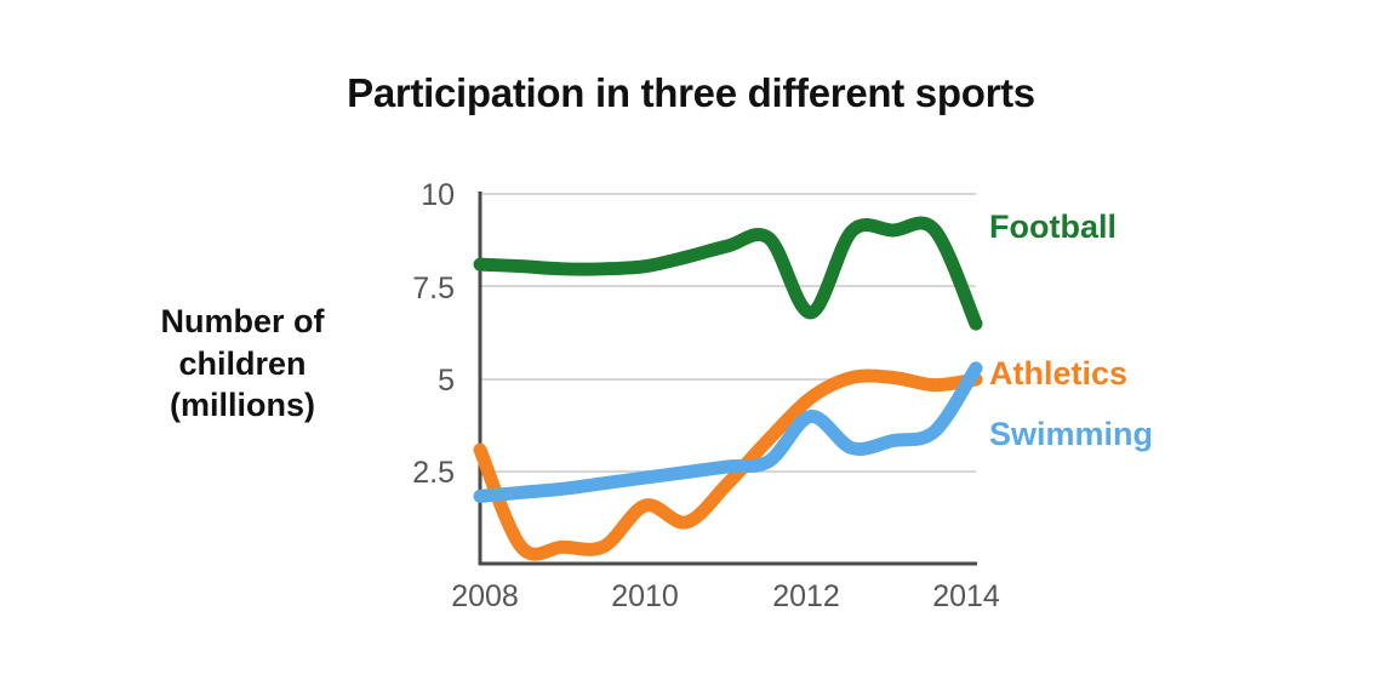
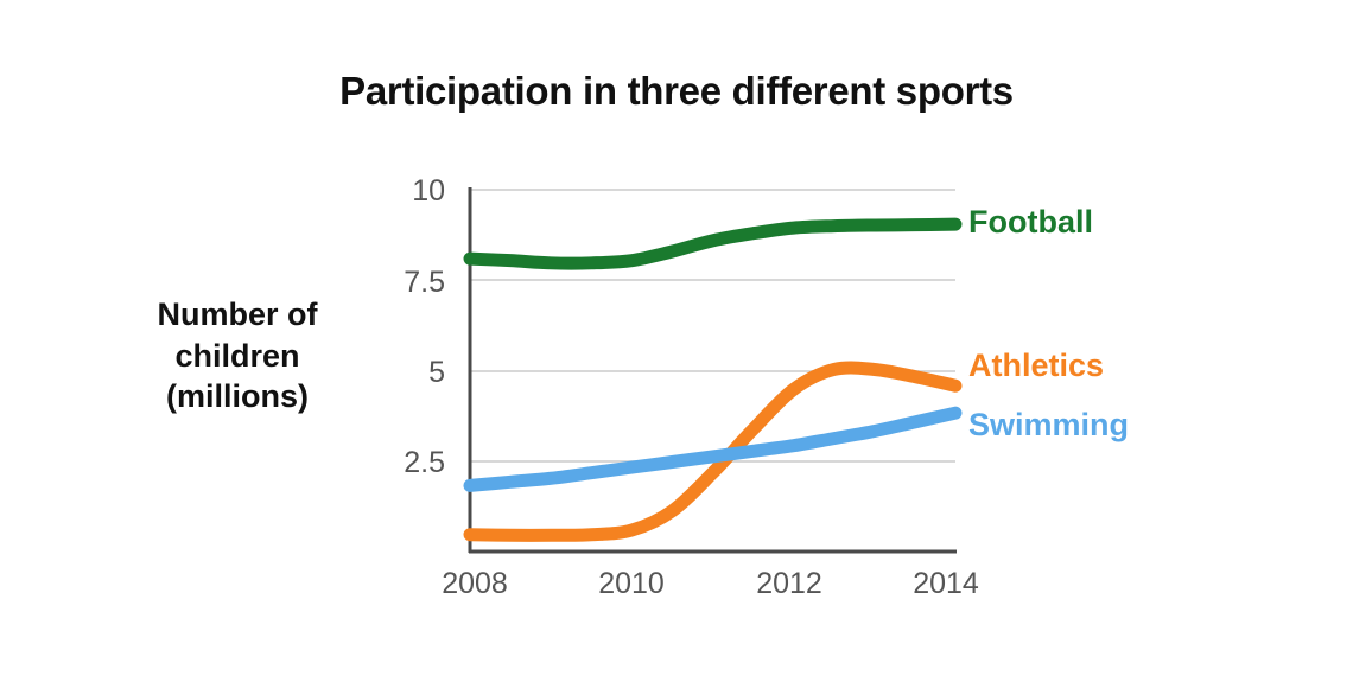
Athletics/2008: 3.1 -> 0.5
Athletics/2010: 1.6 -> 0.6
Football/2012: 6.8 -> 8.9
Swimming/2012: 4.0 -> 3.0
Football/2014: 6.5 -> 9.1
Athletics/2014: 5.0 -> 4.6
Swimming/2014: 5.3 -> 3.9
